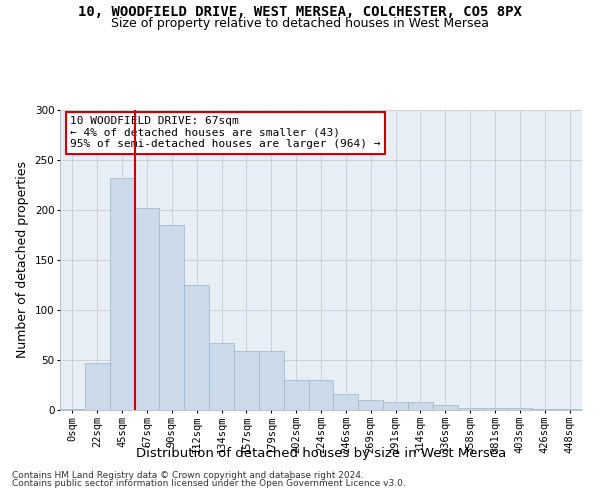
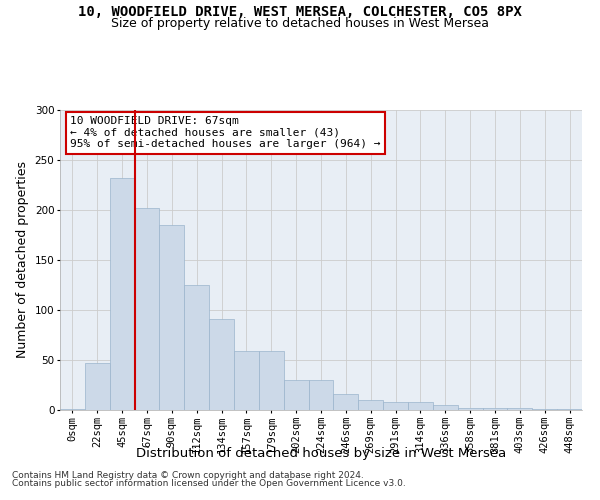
134sqm: 67 -> 91
